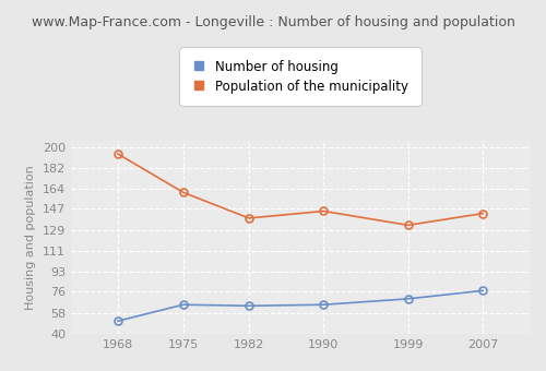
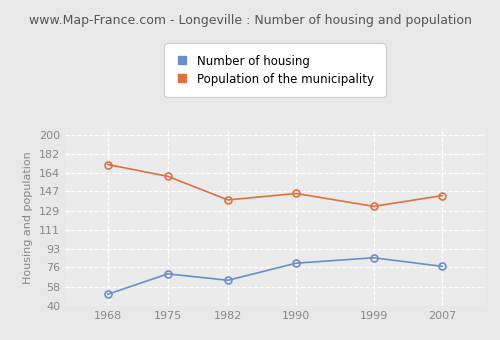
Population of the municipality/1968: 194 -> 172
Number of housing/1975: 65 -> 70
Number of housing/1990: 65 -> 80
Number of housing/1999: 70 -> 85
